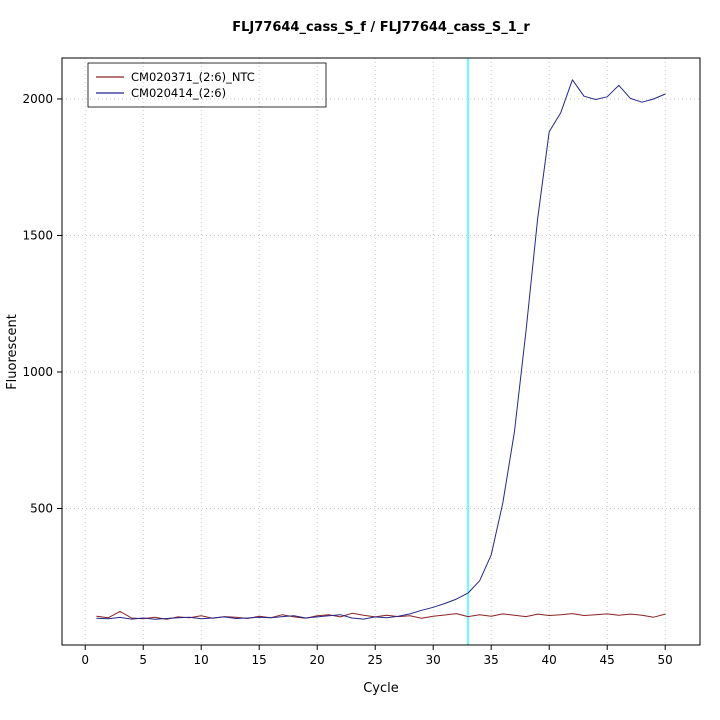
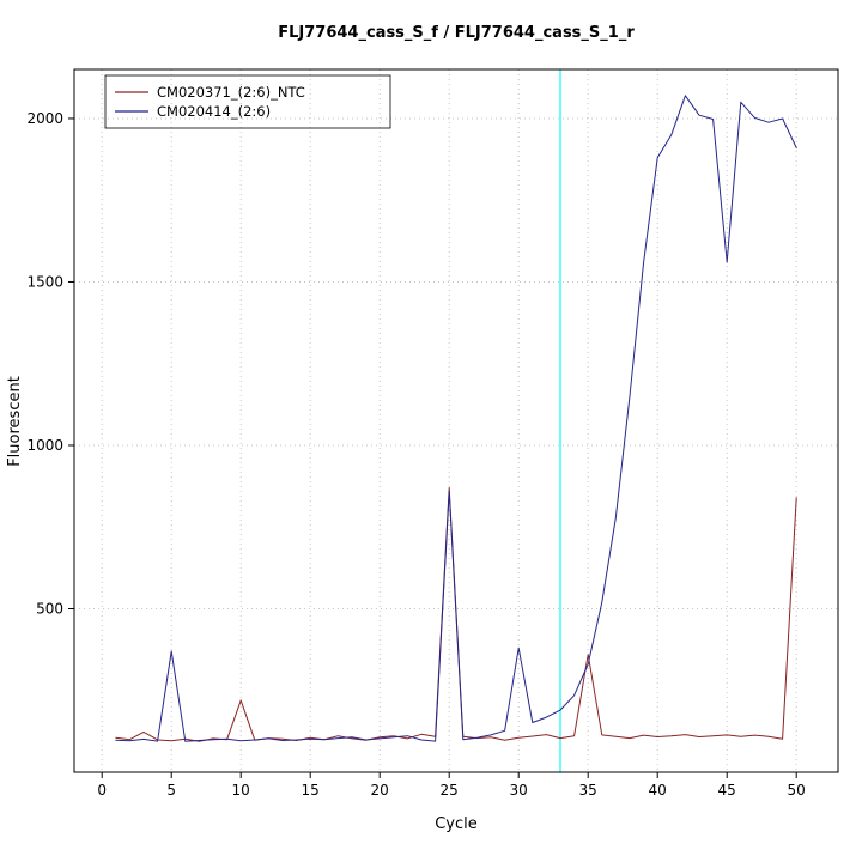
CM020414_(2:6)/5: 100 -> 370
CM020371_(2:6)_NTC/10: 110 -> 220
CM020371_(2:6)_NTC/25: 100 -> 870
CM020414_(2:6)/25: 100 -> 860
CM020414_(2:6)/30: 140 -> 380
CM020371_(2:6)_NTC/35: 100 -> 360
CM020414_(2:6)/45: 2010 -> 1560
CM020371_(2:6)_NTC/50: 110 -> 840
CM020414_(2:6)/50: 2020 -> 1910
